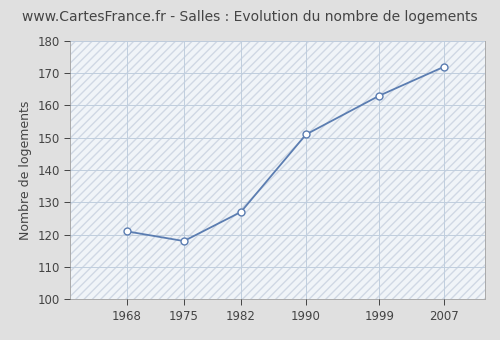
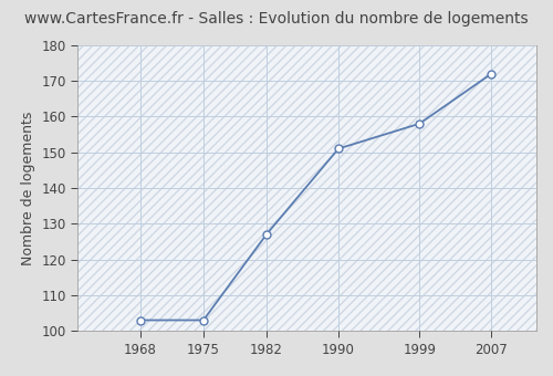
1968: 121 -> 103
1975: 118 -> 103
1999: 163 -> 158
